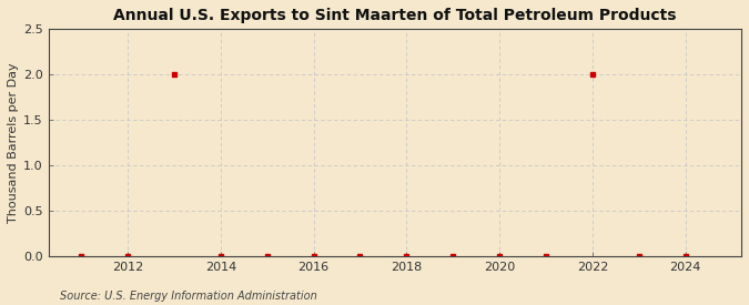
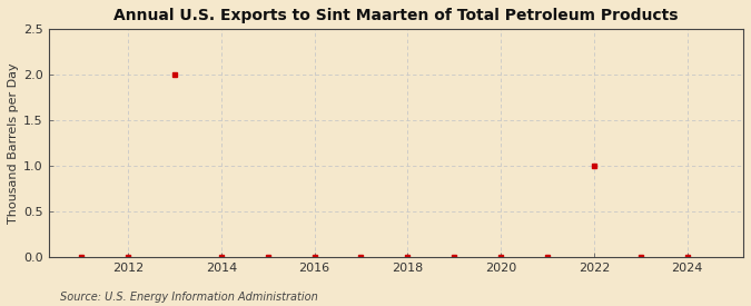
2022: 2 -> 1
